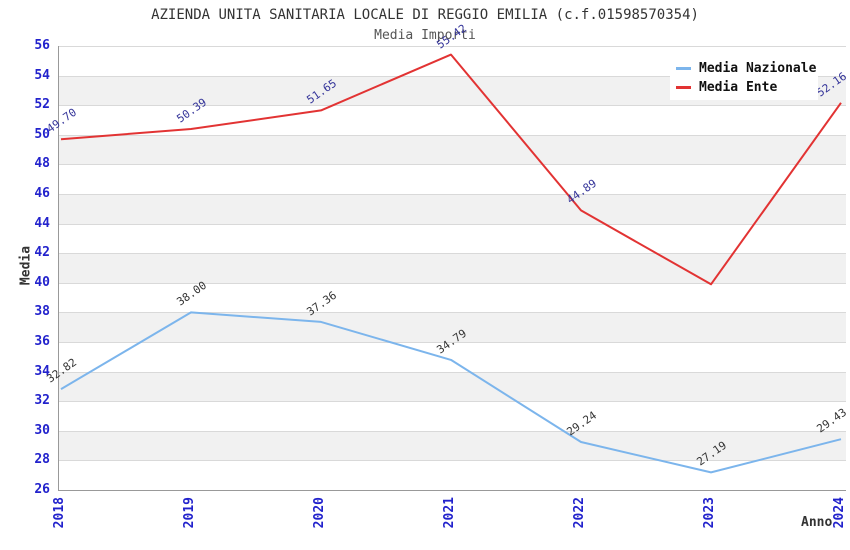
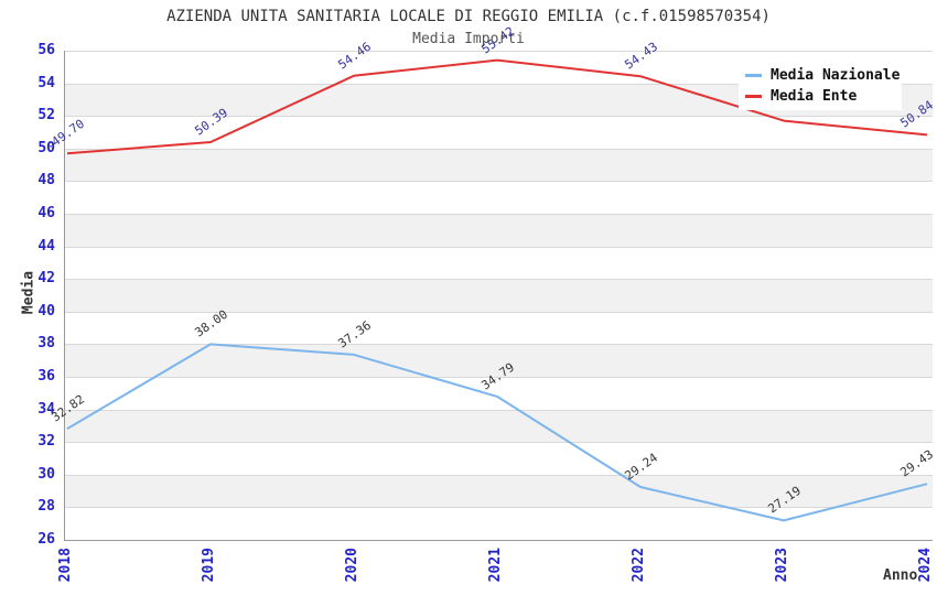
Media Ente/2020: 51.65 -> 54.46
Media Ente/2022: 44.89 -> 54.43
Media Ente/2023: 39.9 -> 51.7
Media Ente/2024: 52.16 -> 50.84
